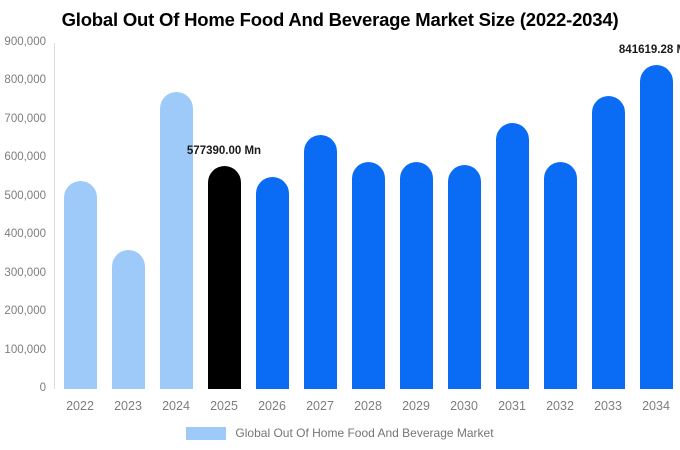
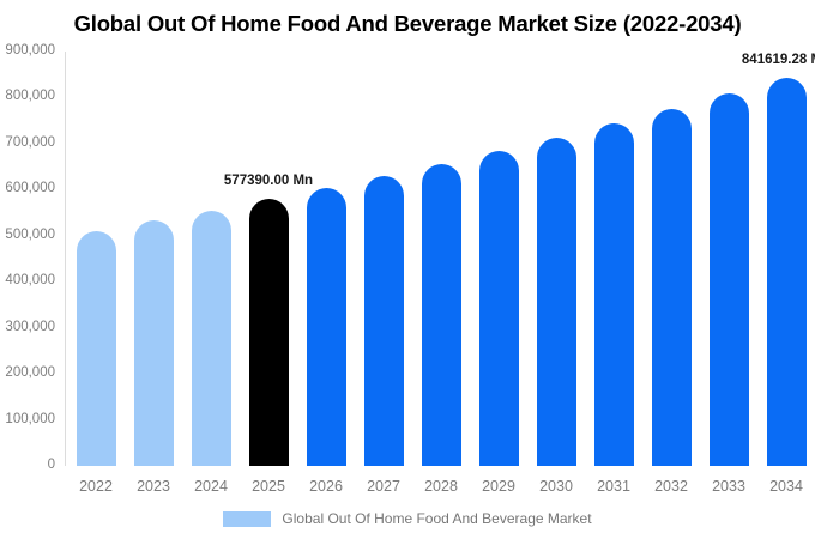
2022: 540000 -> 510000
2023: 360000 -> 530000
2024: 770000 -> 550000
2026: 550000 -> 600000
2027: 660000 -> 630000
2028: 590000 -> 650000
2029: 590000 -> 680000
2030: 580000 -> 710000
2031: 690000 -> 740000
2032: 590000 -> 770000
2033: 760000 -> 810000
